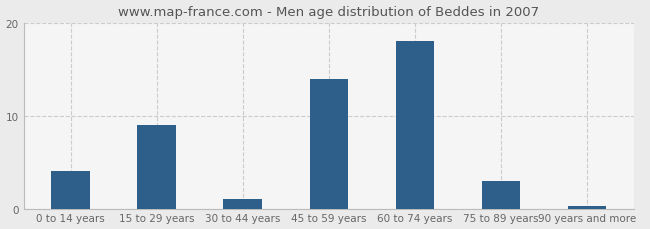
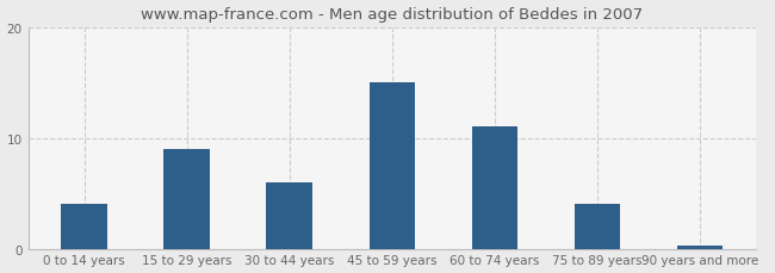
30 to 44 years: 1.0 -> 6.0
45 to 59 years: 14.0 -> 15.0
60 to 74 years: 18.0 -> 11.0
75 to 89 years: 3.0 -> 4.0
